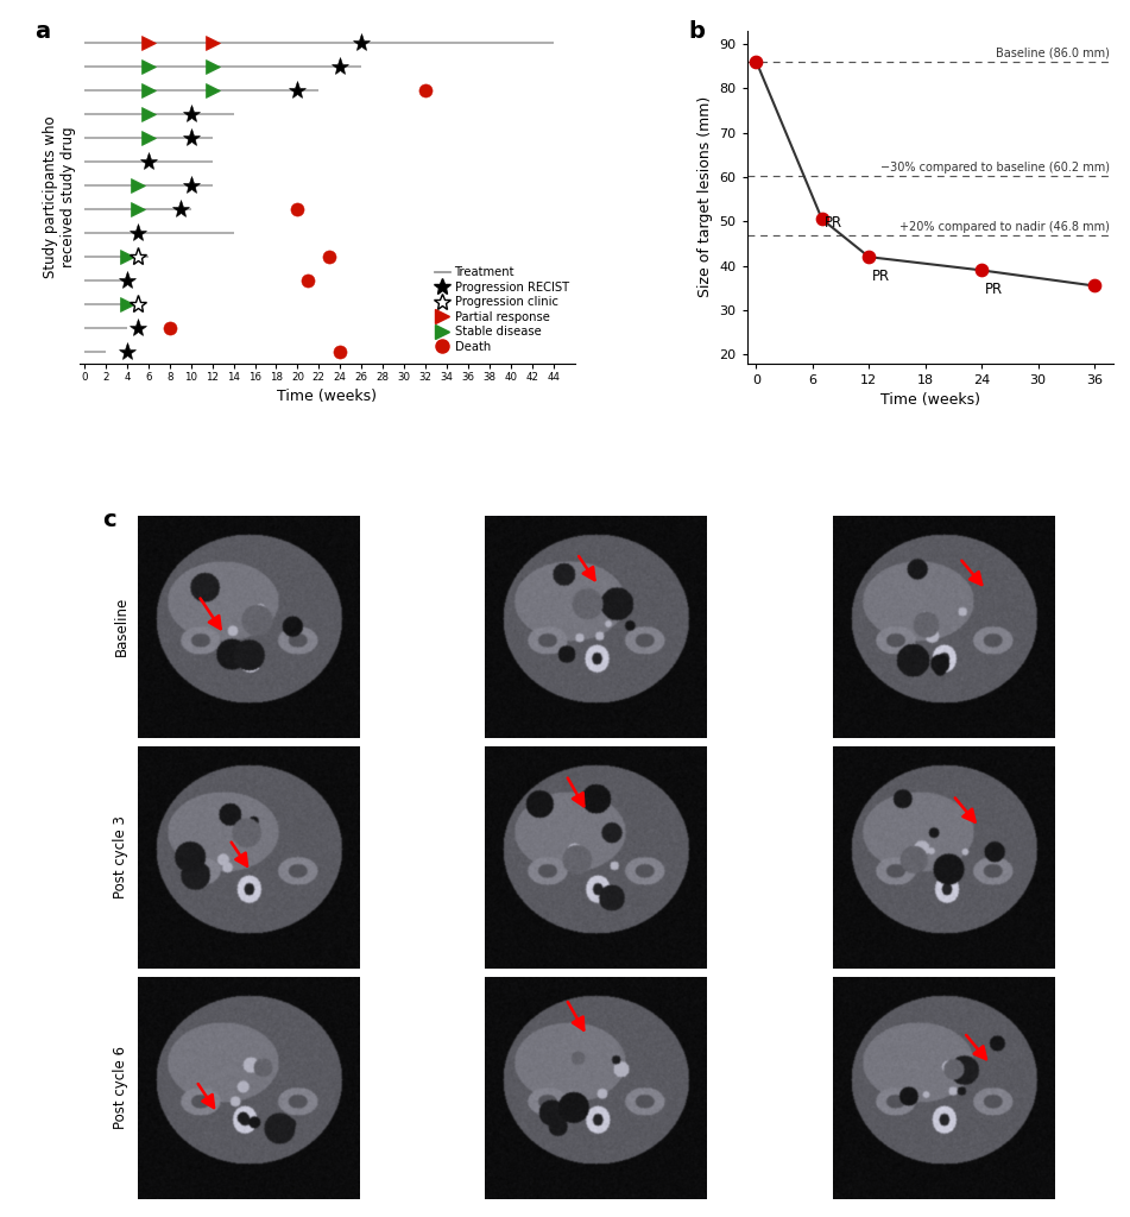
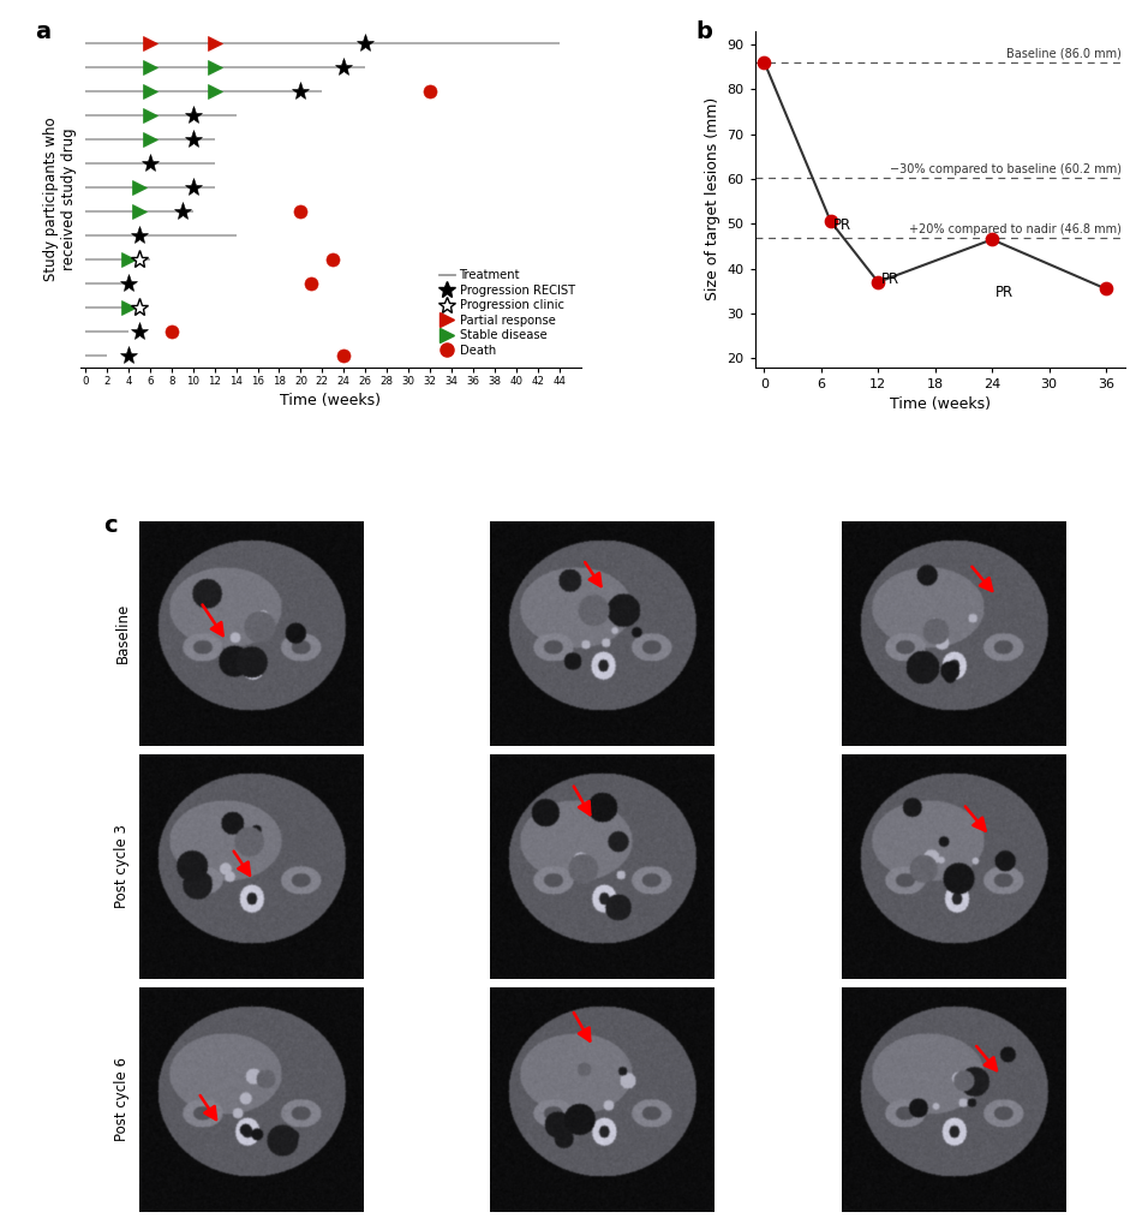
12: 42.0 -> 37.0
24: 39.0 -> 46.5
